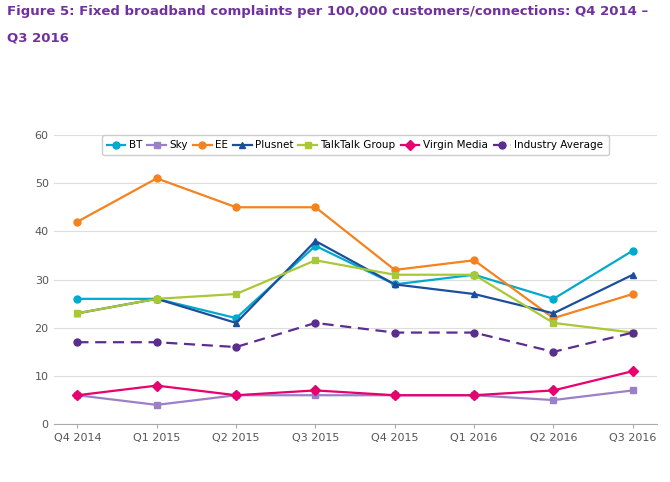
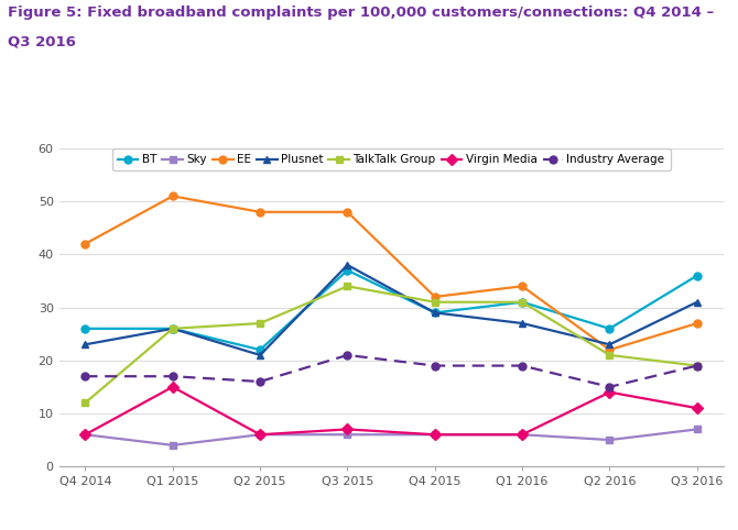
TalkTalk Group/Q4 2014: 23 -> 12
Virgin Media/Q1 2015: 8 -> 15
EE/Q2 2015: 45 -> 48
EE/Q3 2015: 45 -> 48
Virgin Media/Q2 2016: 7 -> 14
